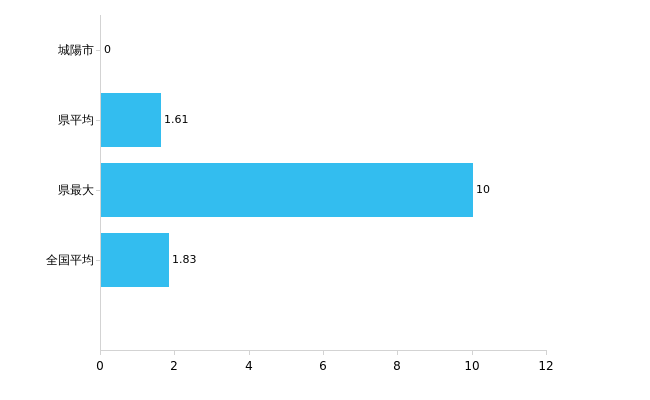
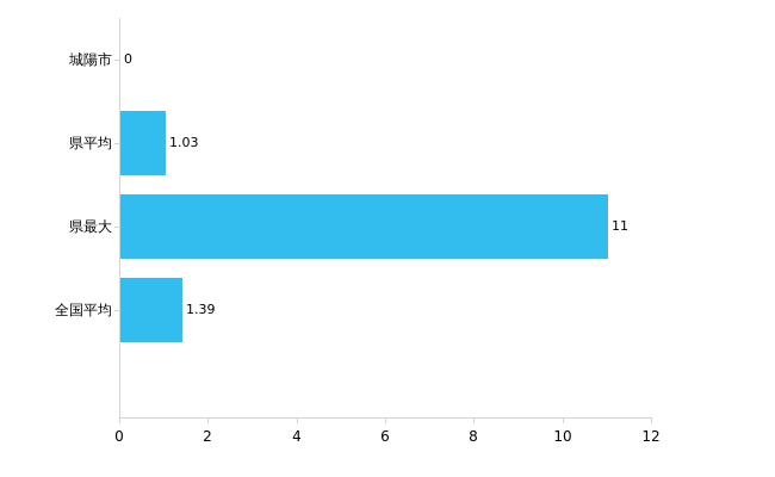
県平均: 1.61 -> 1.03
県最大: 10 -> 11
全国平均: 1.83 -> 1.39
